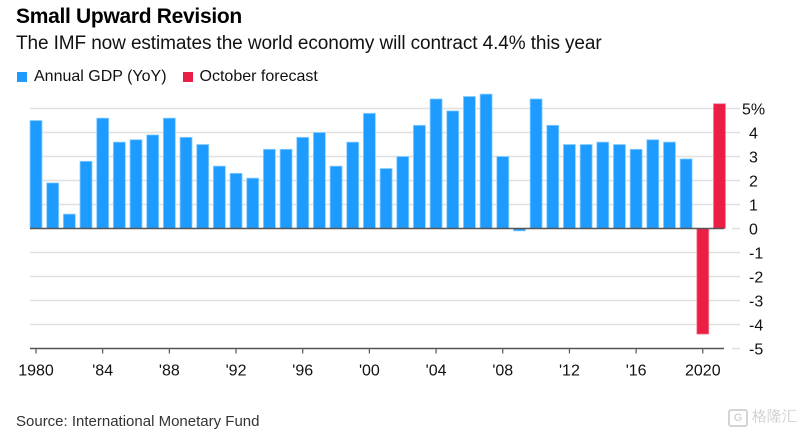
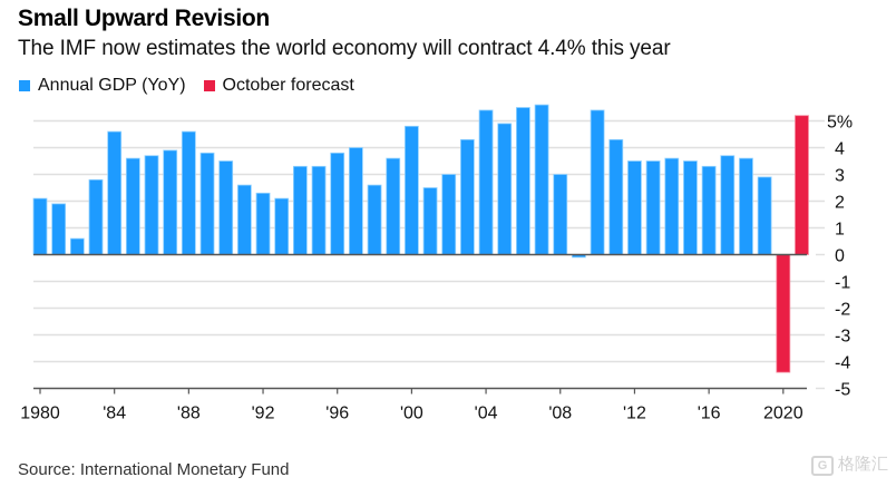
Annual GDP (YoY)/1980: 4.5 -> 2.1
